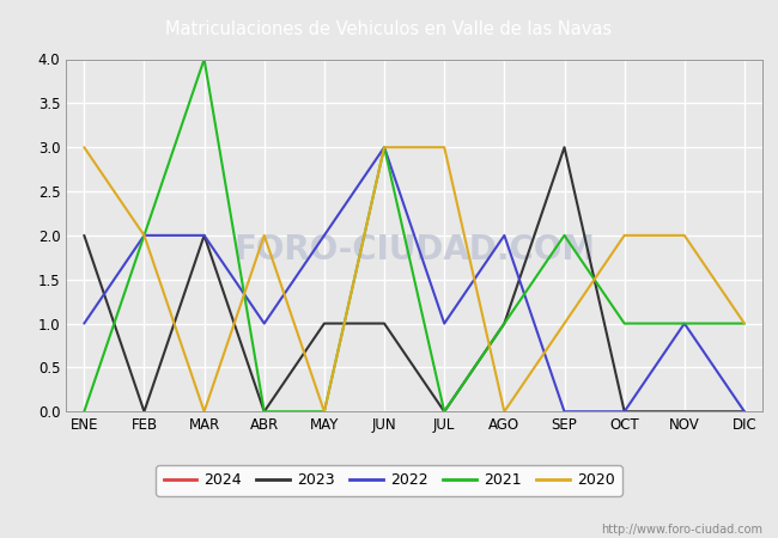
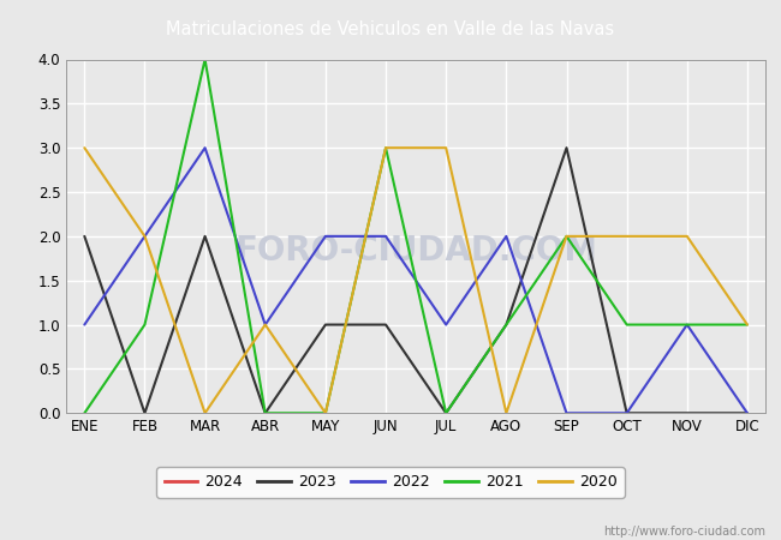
2021/FEB: 2 -> 1
2022/MAR: 2 -> 3
2020/ABR: 2 -> 1
2022/JUN: 3 -> 2
2020/SEP: 1 -> 2
